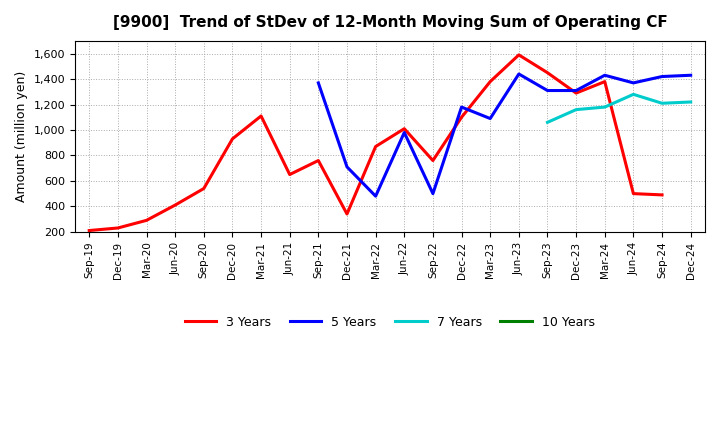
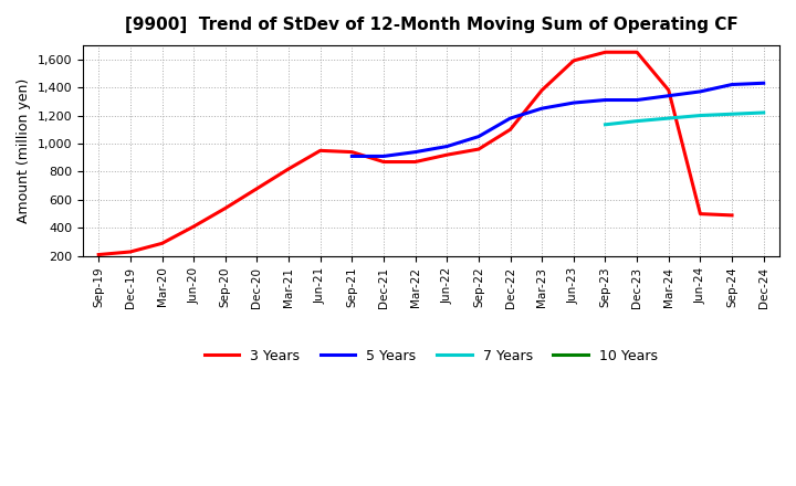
3 Years/Dec-20: 930 -> 680
3 Years/Mar-21: 1,110 -> 820
3 Years/Jun-21: 650 -> 950
3 Years/Sep-21: 760 -> 940
5 Years/Sep-21: 1,370 -> 910
3 Years/Dec-21: 340 -> 870
5 Years/Dec-21: 710 -> 910
5 Years/Mar-22: 480 -> 940
3 Years/Jun-22: 1,010 -> 920
3 Years/Sep-22: 760 -> 960
5 Years/Sep-22: 500 -> 1,050
5 Years/Mar-23: 1,090 -> 1,250
5 Years/Jun-23: 1,440 -> 1,290
3 Years/Sep-23: 1,450 -> 1,650
7 Years/Sep-23: 1,060 -> 1,140
3 Years/Dec-23: 1,290 -> 1,650
5 Years/Mar-24: 1,430 -> 1,340
7 Years/Jun-24: 1,280 -> 1,200
